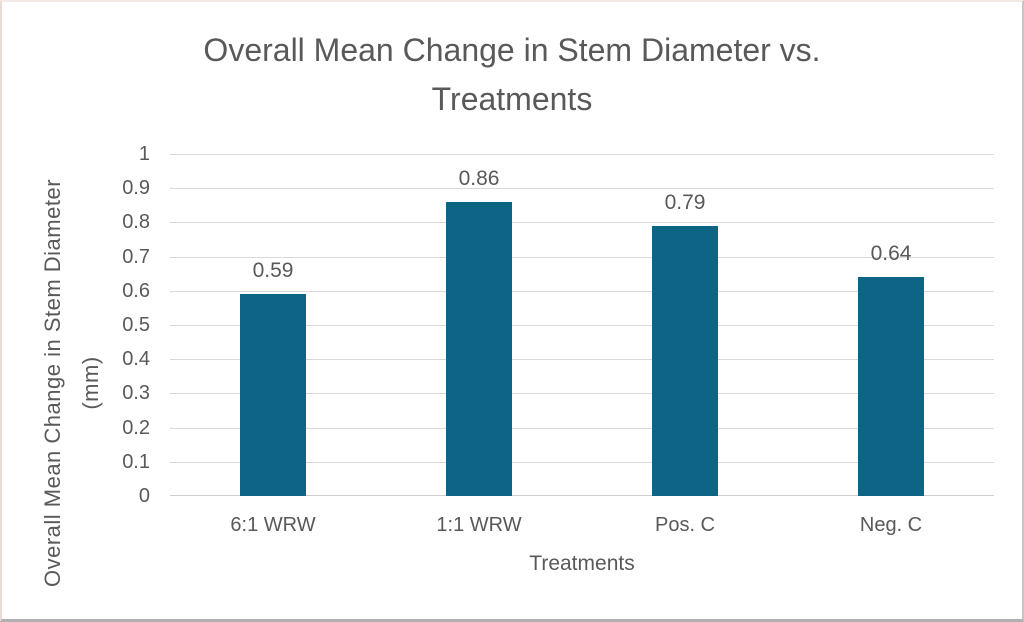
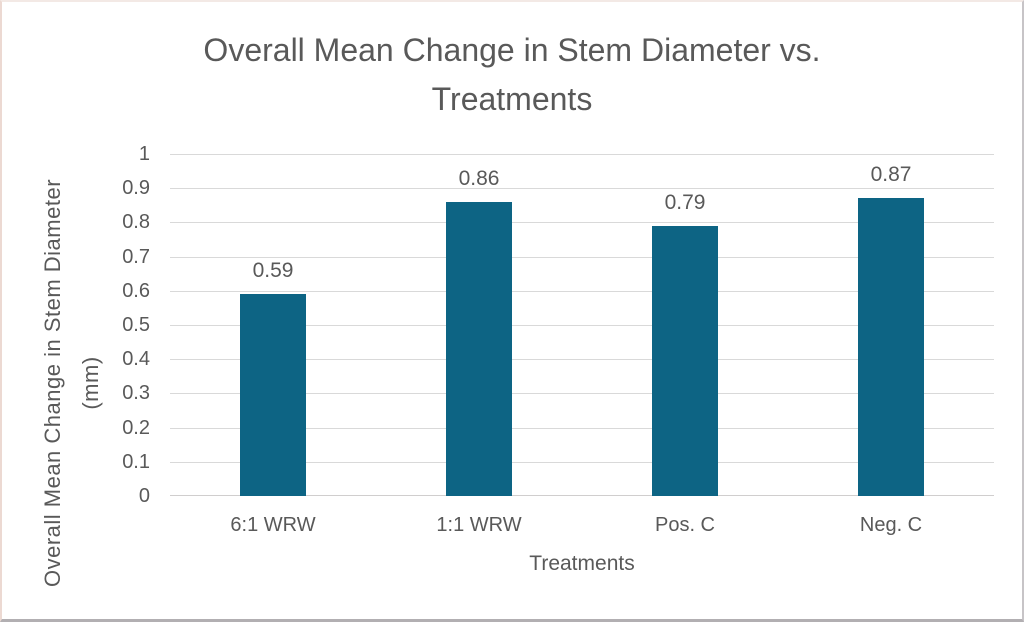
Neg. C: 0.64 -> 0.87
